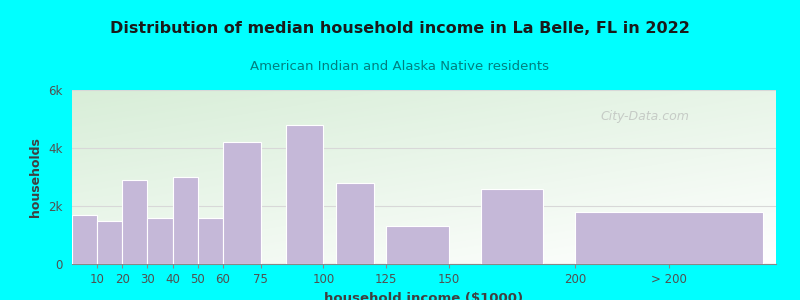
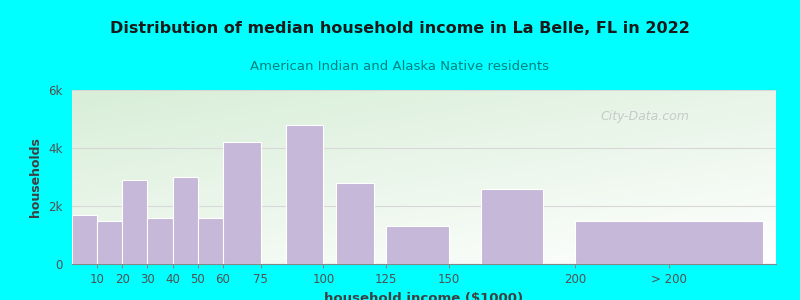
> 200: 1.8k -> 1.5k
